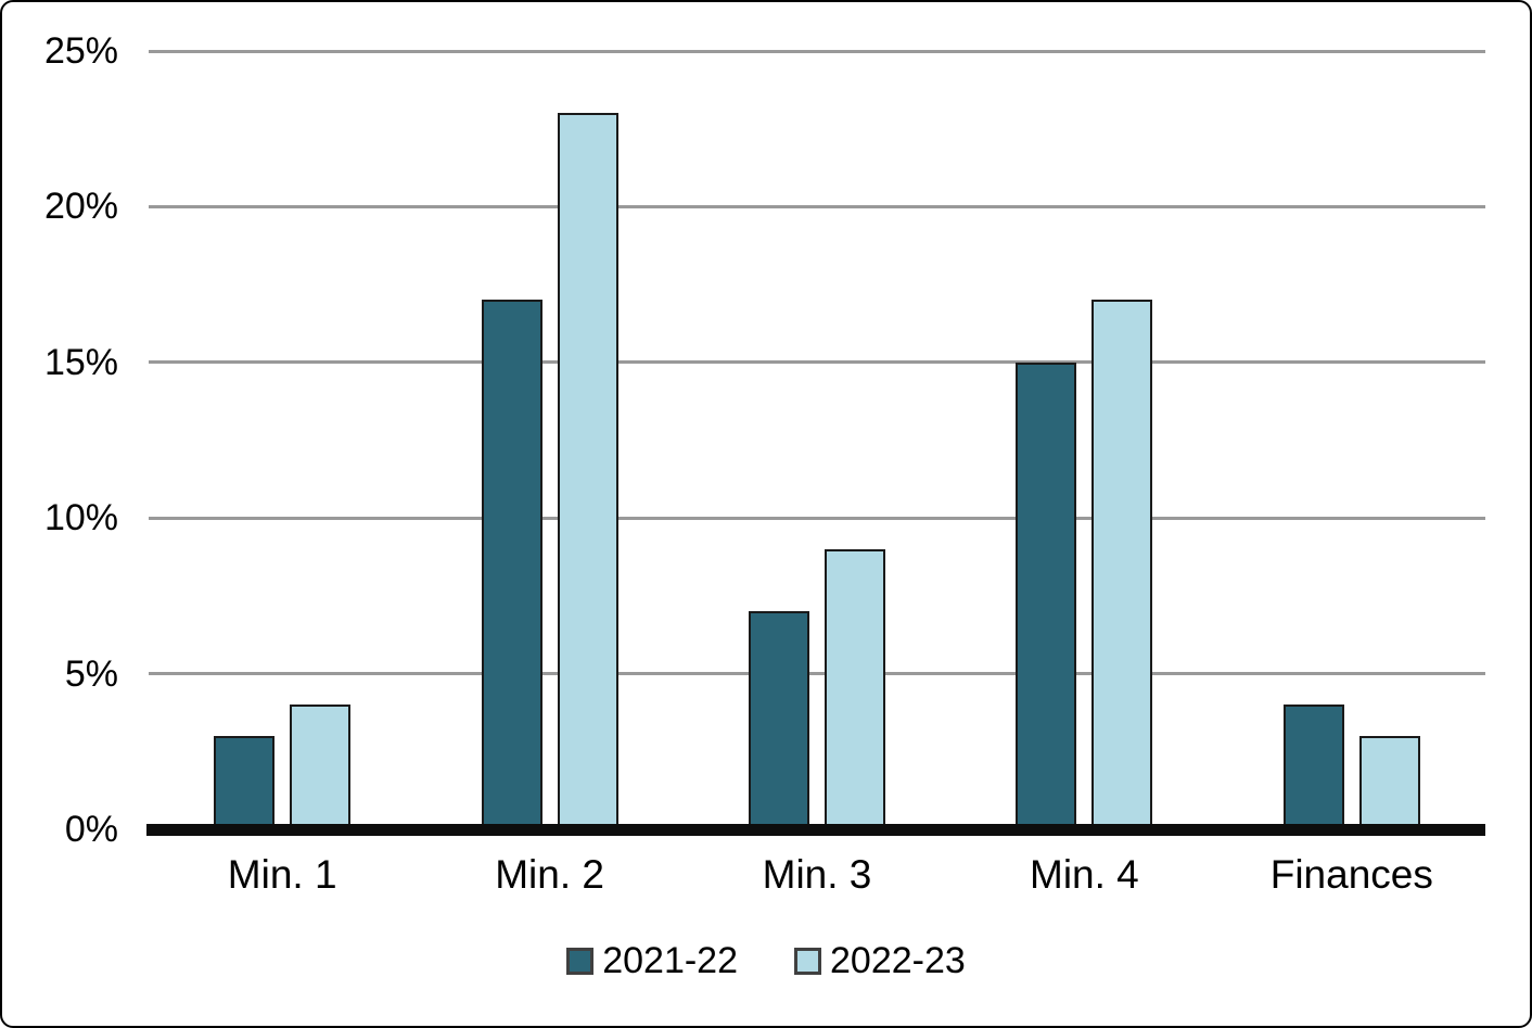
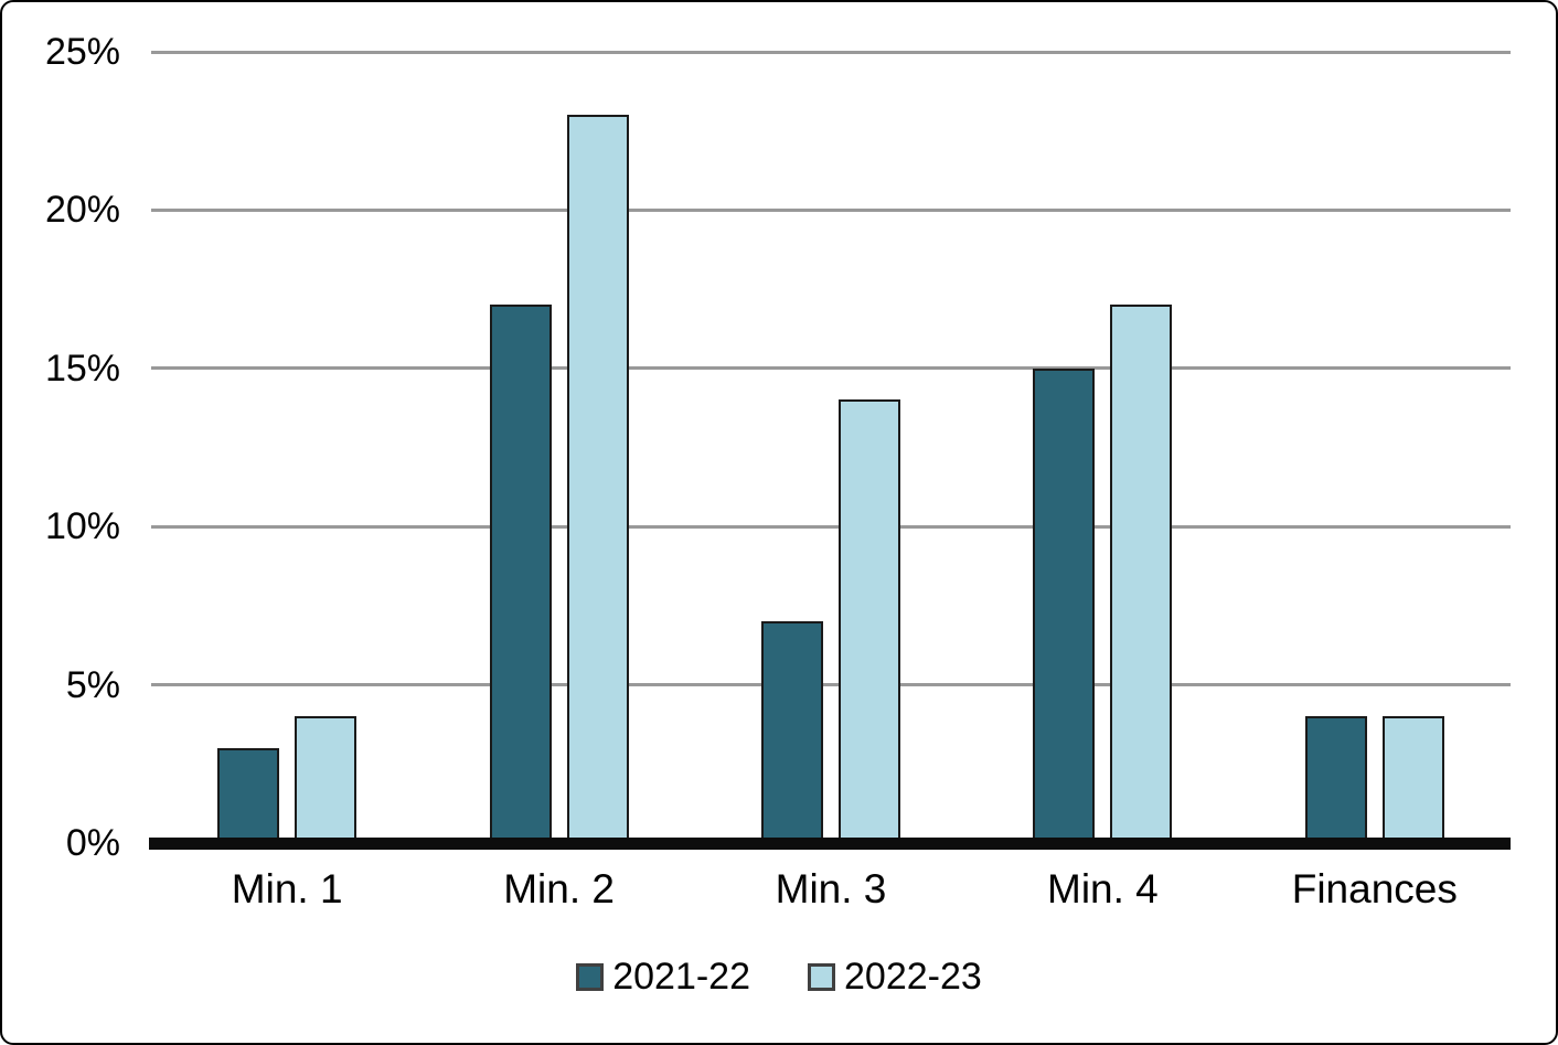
2022-23/Min. 3: 9% -> 14%
2022-23/Finances: 3% -> 4%
